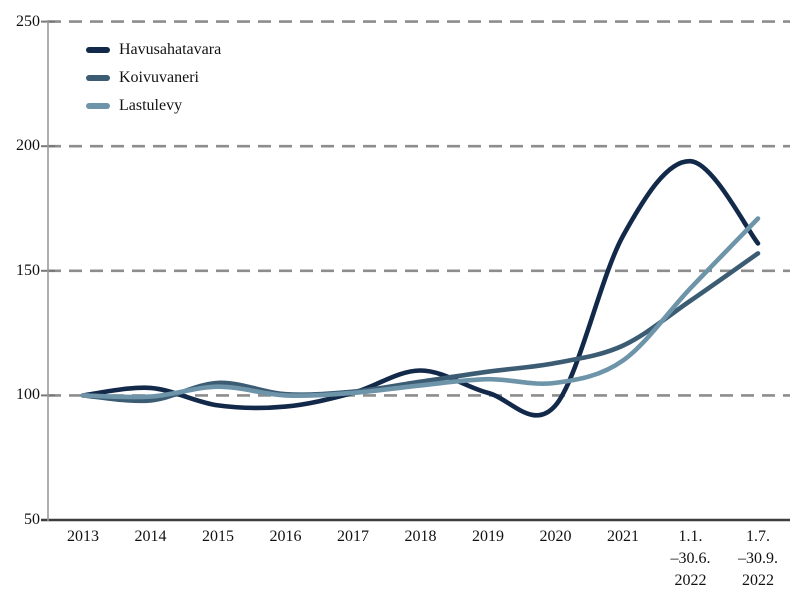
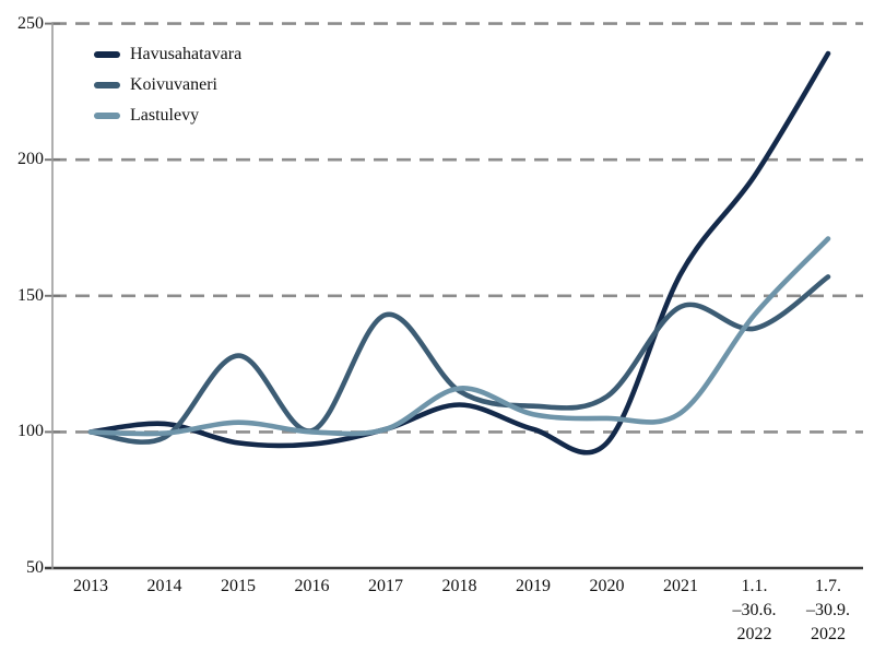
Koivuvaneri/2015: 105 -> 128
Koivuvaneri/2017: 102 -> 143
Koivuvaneri/2018: 106 -> 115
Lastulevy/2018: 104 -> 116
Havusahatavara/2021: 164 -> 158
Koivuvaneri/2021: 120 -> 146
Lastulevy/2021: 114 -> 107
Havusahatavara/1.7. –30.9. 2022: 161 -> 239
